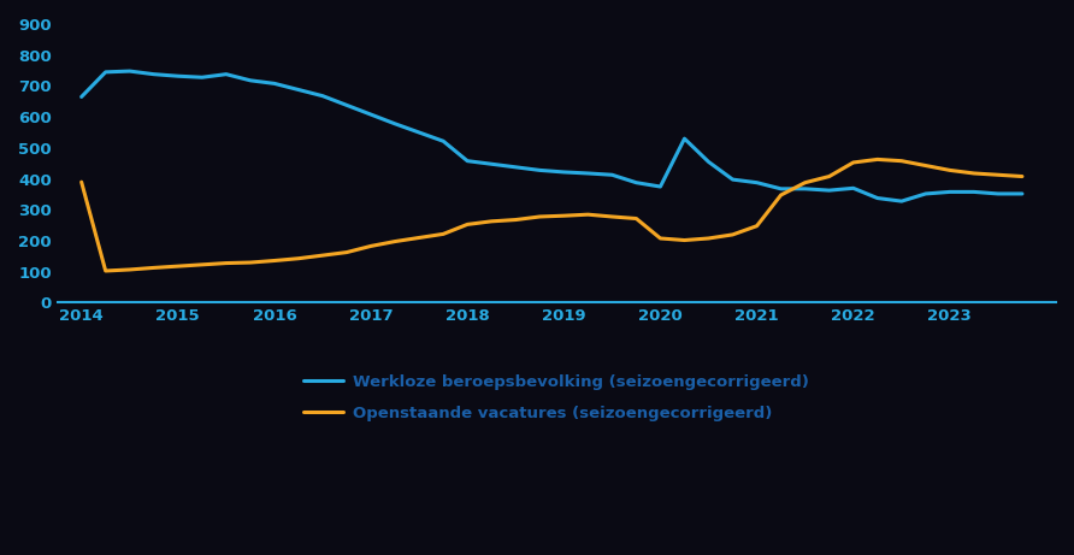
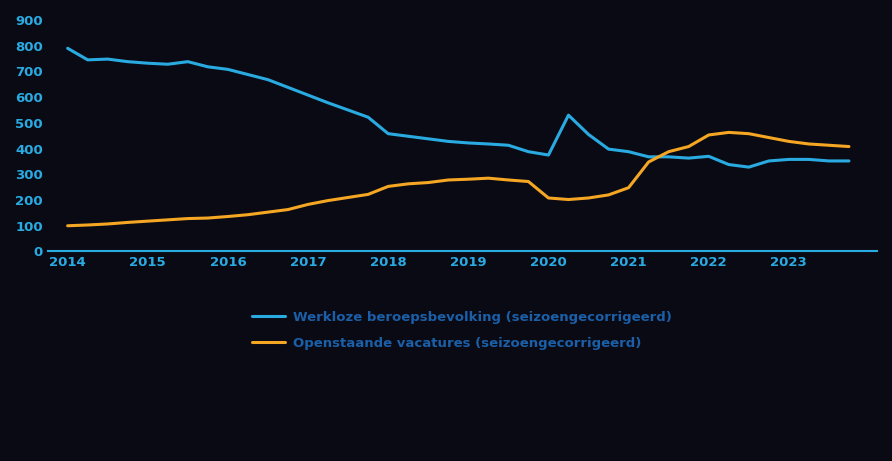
Werkloze beroepsbevolking (seizoengecorrigeerd)/2014: 665 -> 790
Openstaande vacatures (seizoengecorrigeerd)/2014: 390 -> 100
